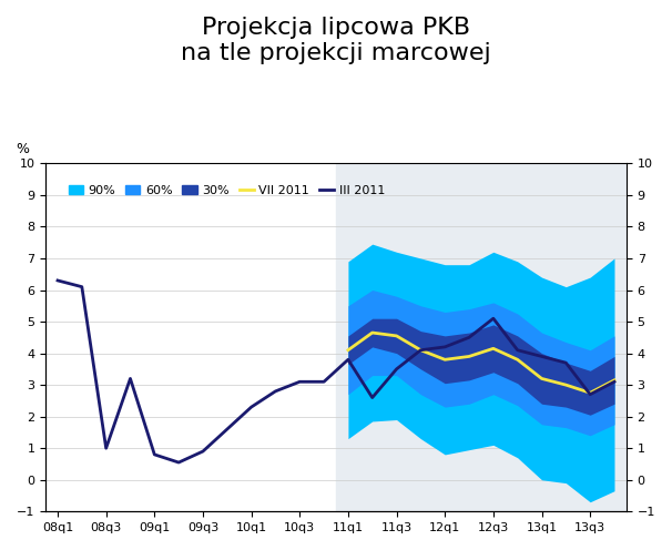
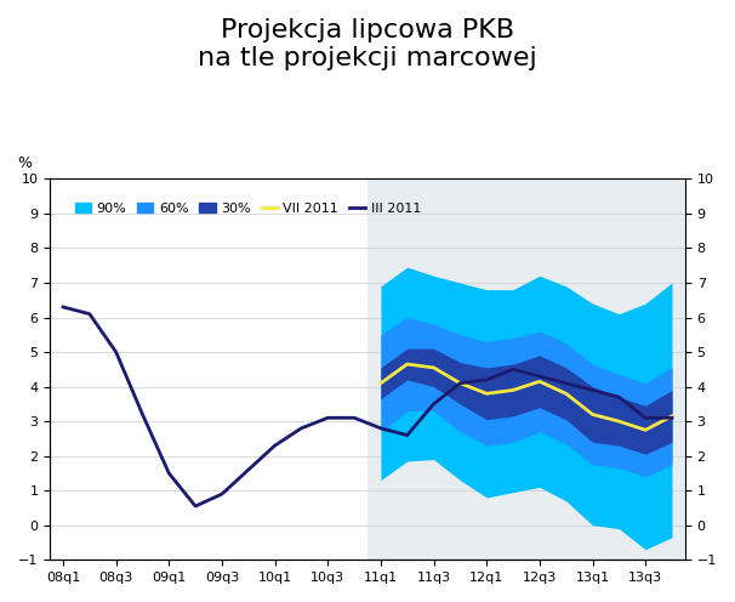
III 2011/08q3: 1.00 -> 5.00
III 2011/09q1: 0.80 -> 1.50
III 2011/11q1: 3.80 -> 2.80
III 2011/12q3: 5.10 -> 4.30
III 2011/13q3: 2.70 -> 3.10
